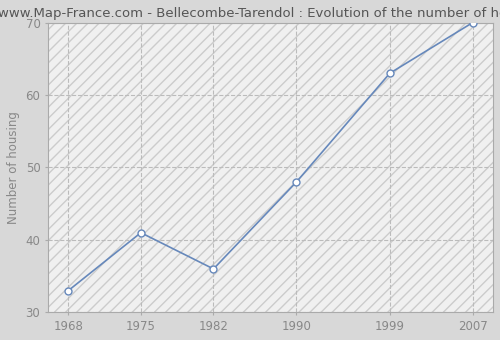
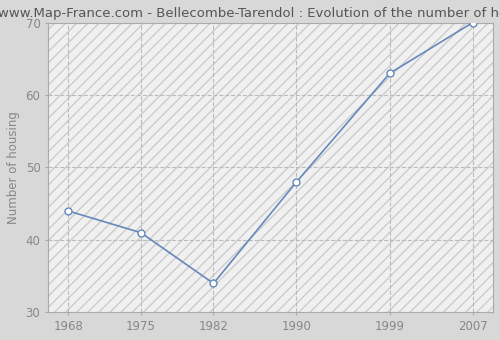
1968: 33 -> 44
1982: 36 -> 34
